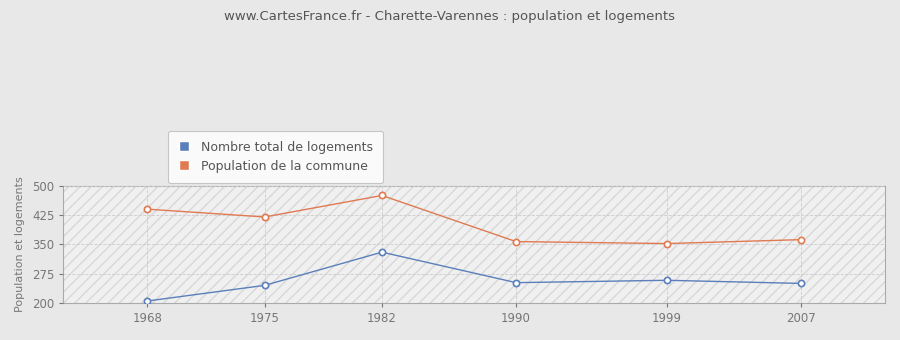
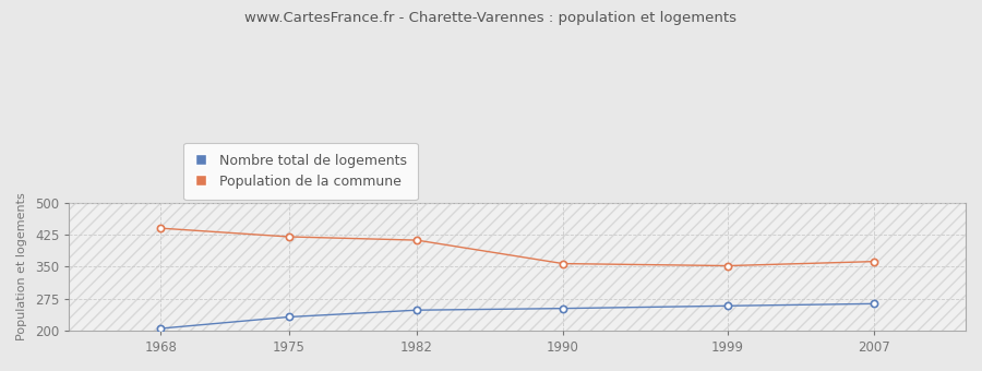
Nombre total de logements/1975: 245 -> 232
Nombre total de logements/1982: 330 -> 248
Population de la commune/1982: 475 -> 412
Nombre total de logements/2007: 250 -> 263
